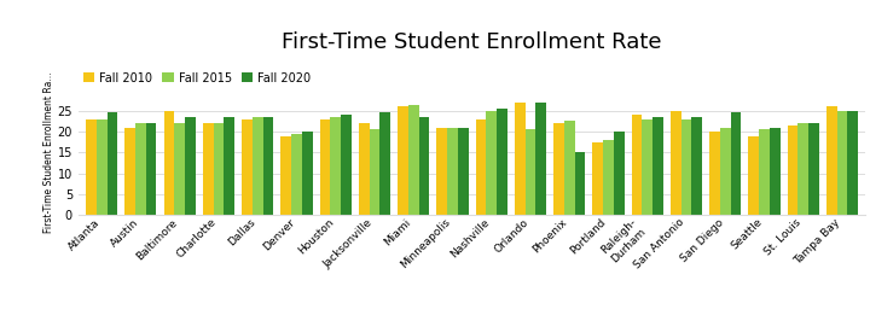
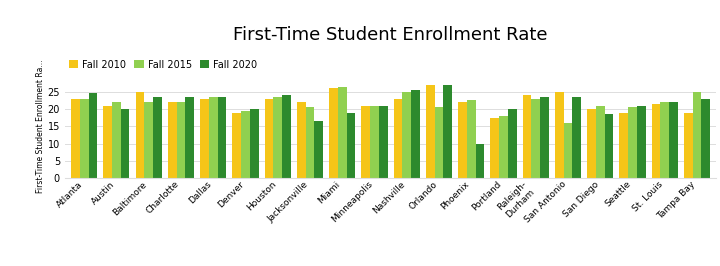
Fall 2020/Austin: 22.0 -> 20.0
Fall 2020/Jacksonville: 24.5 -> 16.5
Fall 2020/Miami: 23.5 -> 19.0
Fall 2020/Phoenix: 15.0 -> 10.0
Fall 2015/San Antonio: 23.0 -> 16.0
Fall 2020/San Diego: 24.5 -> 18.5
Fall 2010/Tampa Bay: 26.0 -> 19.0
Fall 2020/Tampa Bay: 25.0 -> 23.0
